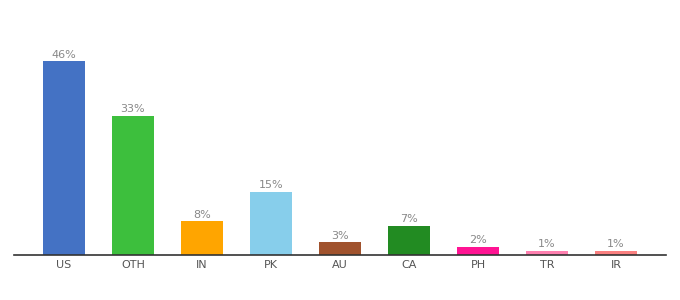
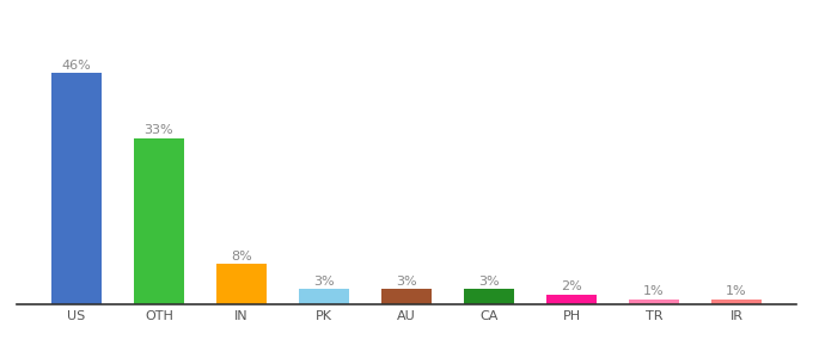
PK: 15% -> 3%
CA: 7% -> 3%
